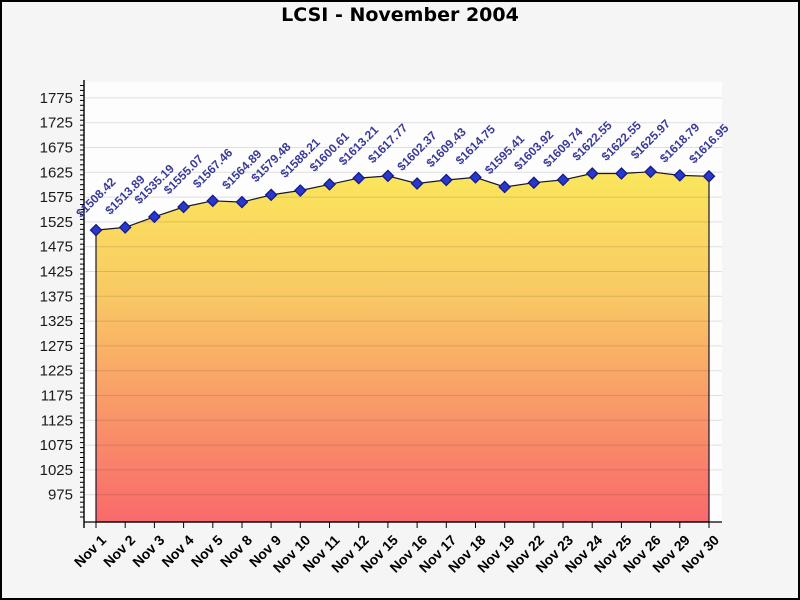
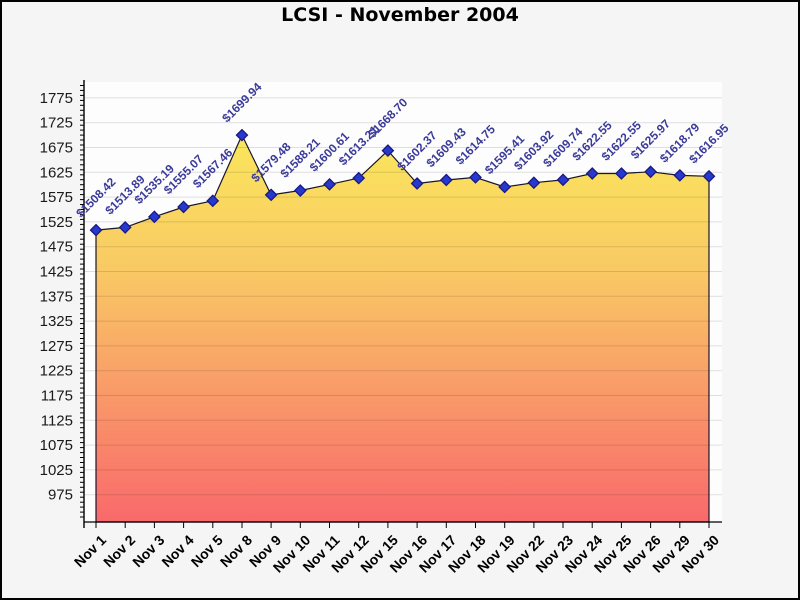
Nov 8: $1564.89 -> $1699.94
Nov 15: $1617.77 -> $1668.70
